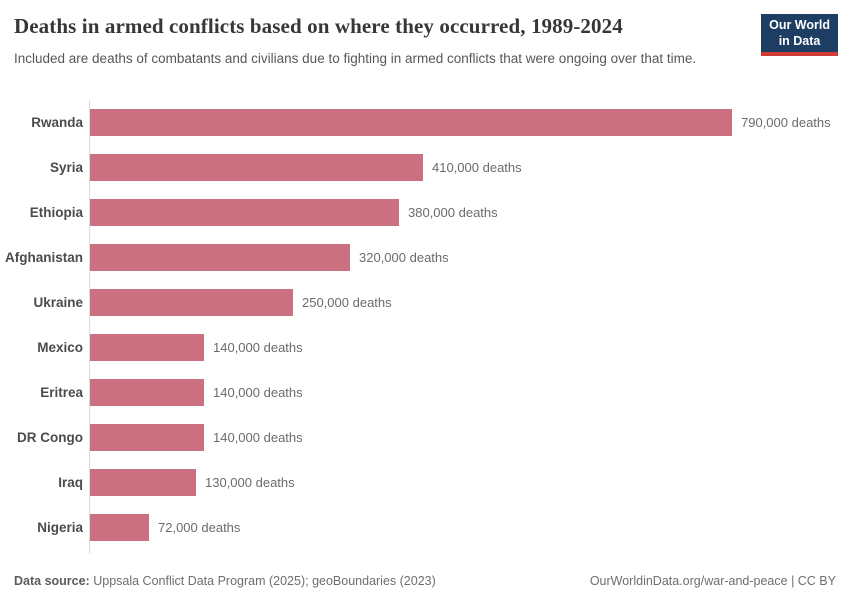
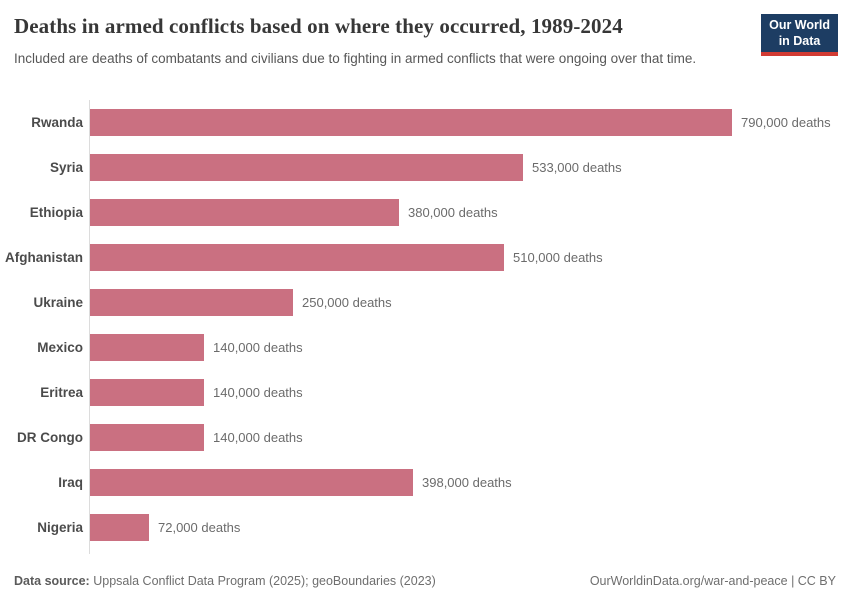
Syria: 410,000 -> 533,000
Afghanistan: 320,000 -> 510,000
Iraq: 130,000 -> 398,000
